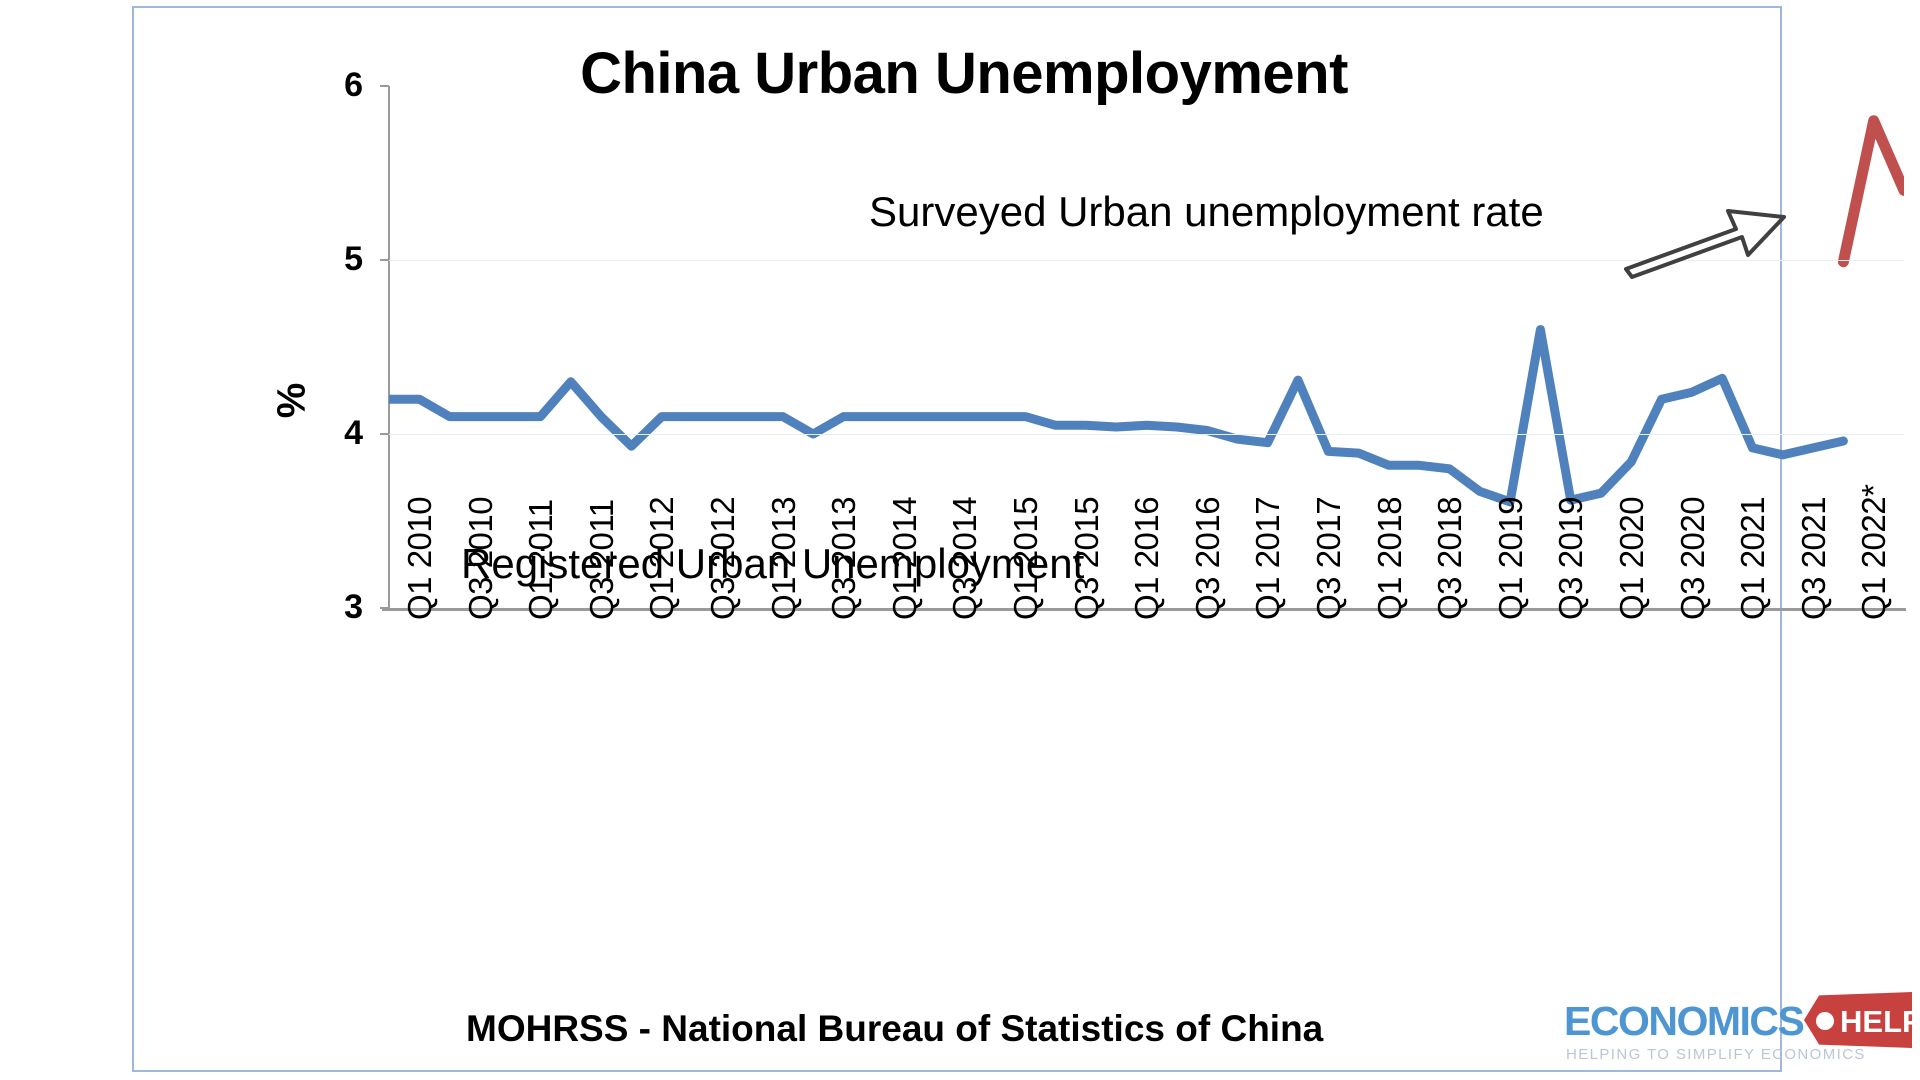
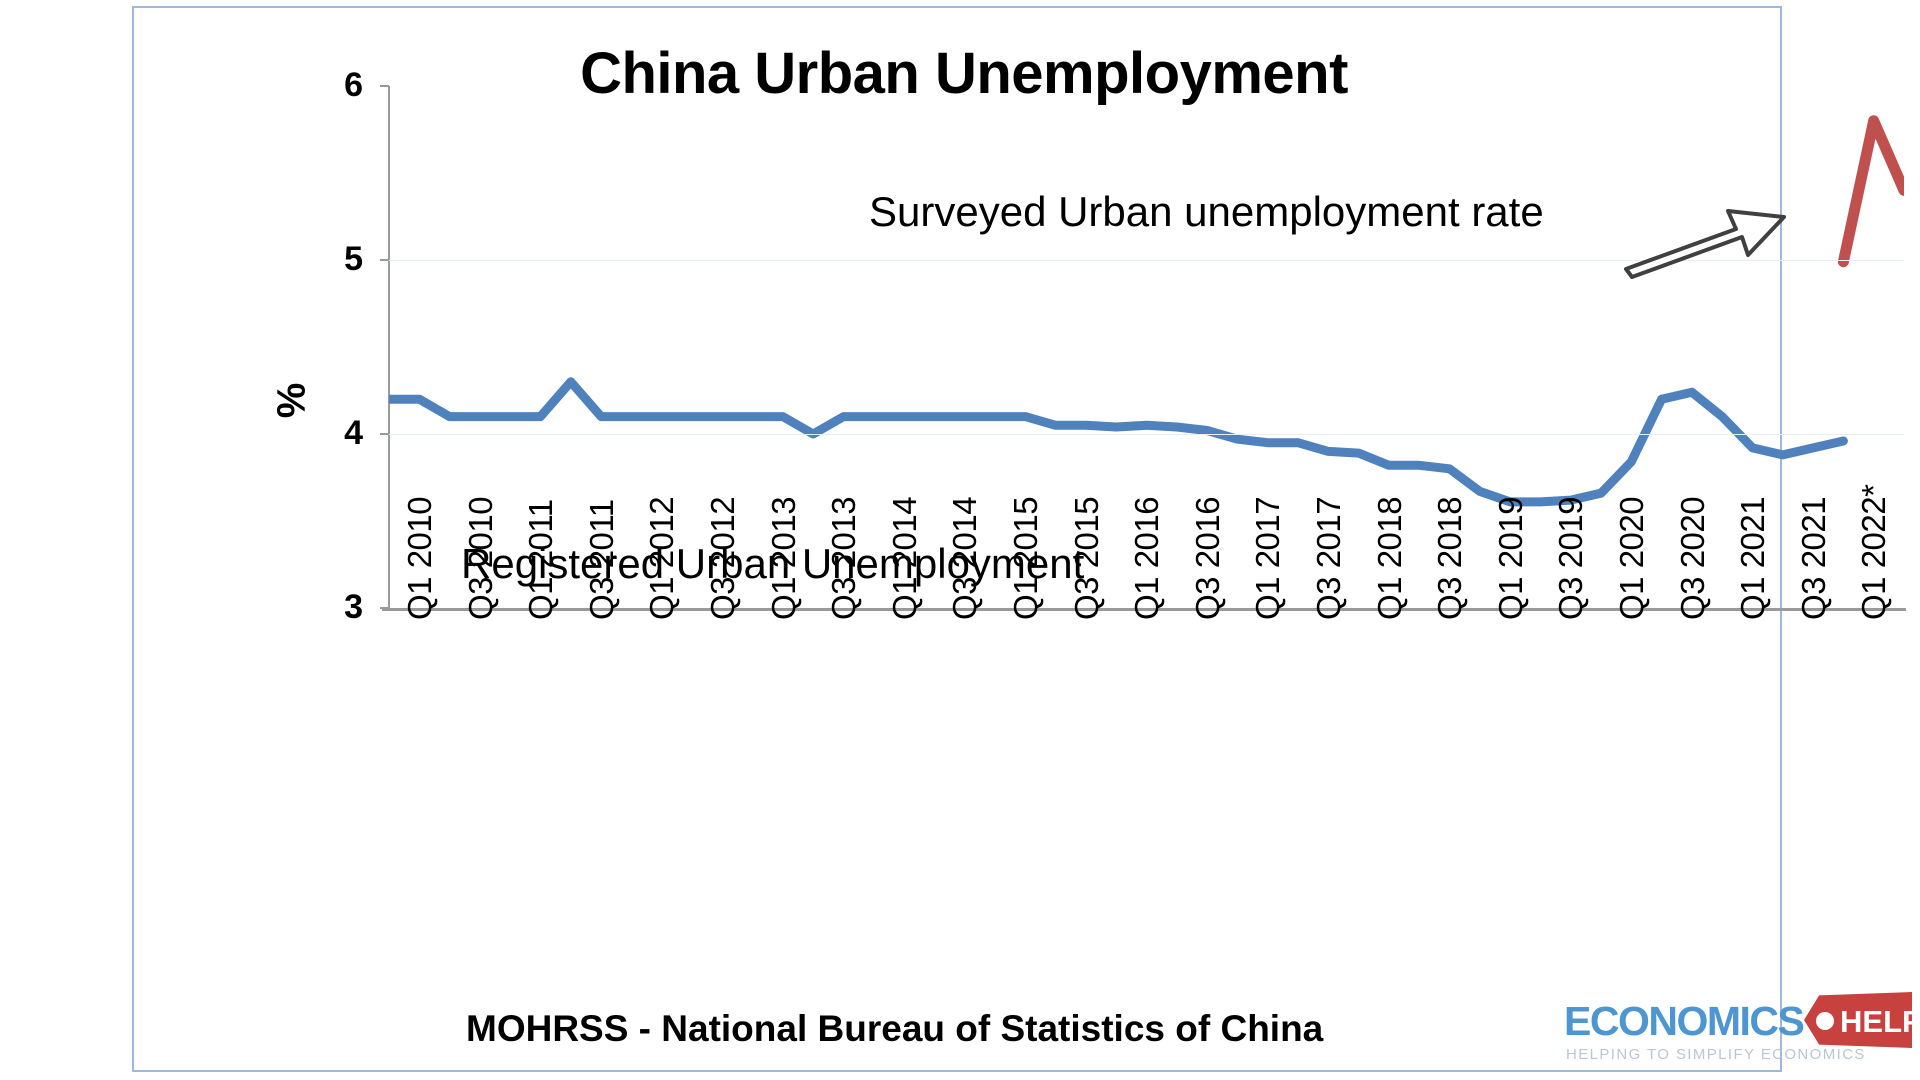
Registered Urban Unemployment/Q1 2012: 3.93 -> 4.10
Registered Urban Unemployment/Q3 2017: 4.31 -> 3.95
Registered Urban Unemployment/Q3 2019: 4.60 -> 3.61
Registered Urban Unemployment/Q1 2021: 4.32 -> 4.10
